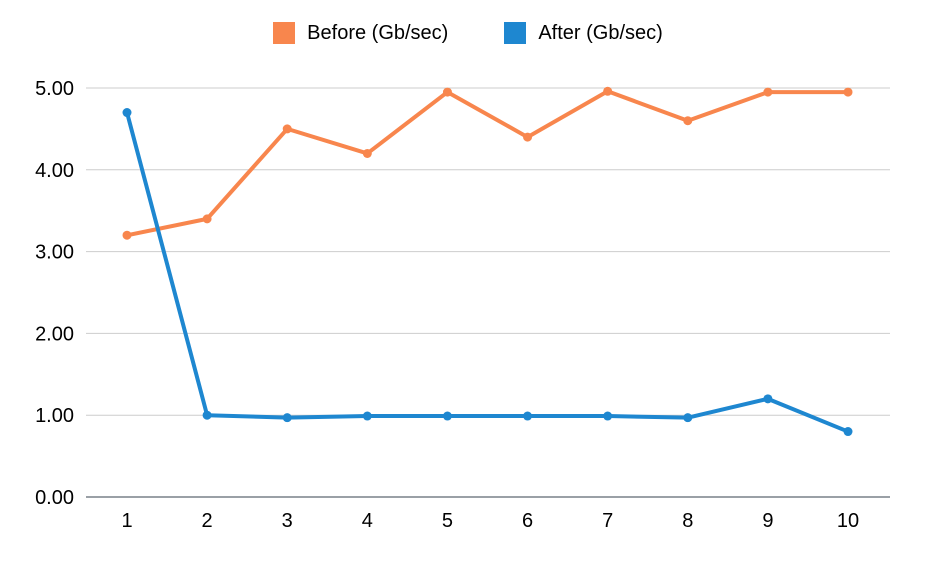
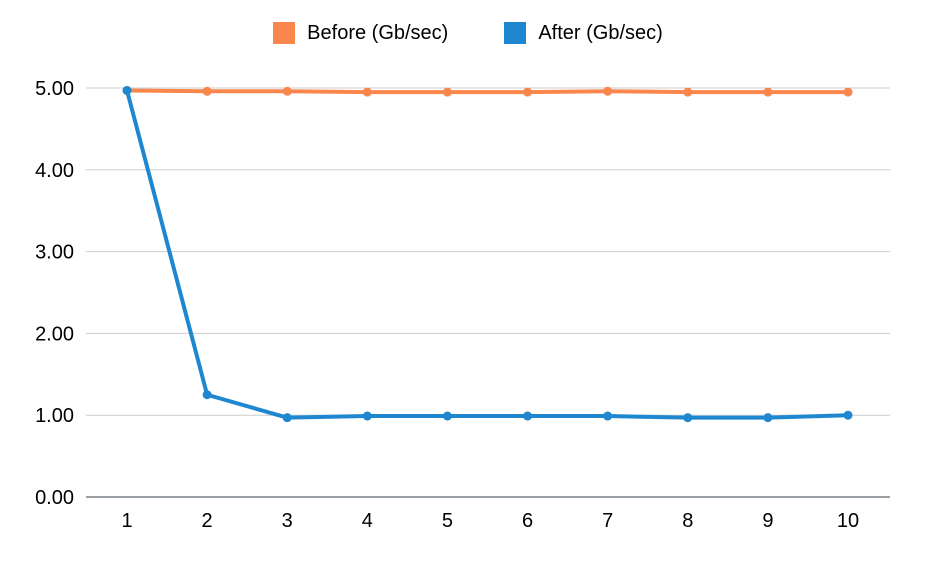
Before (Gb/sec)/1: 3.2 -> 5.0
After (Gb/sec)/1: 4.7 -> 5.0
Before (Gb/sec)/2: 3.4 -> 5.0
After (Gb/sec)/2: 1.0 -> 1.2
Before (Gb/sec)/3: 4.5 -> 5.0
Before (Gb/sec)/4: 4.2 -> 5.0
Before (Gb/sec)/6: 4.4 -> 5.0
Before (Gb/sec)/8: 4.6 -> 5.0
After (Gb/sec)/9: 1.2 -> 1.0
After (Gb/sec)/10: 0.8 -> 1.0
